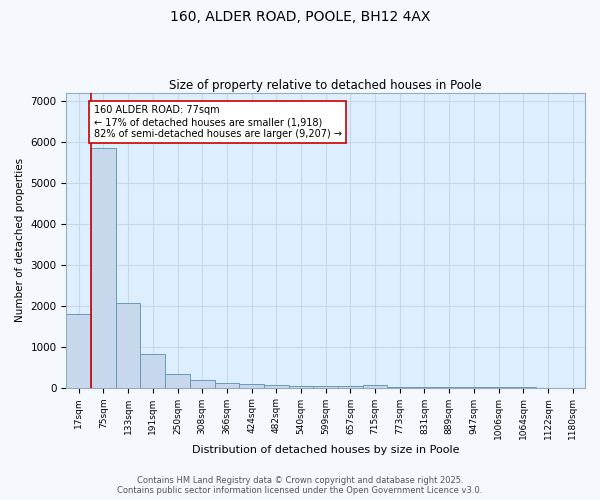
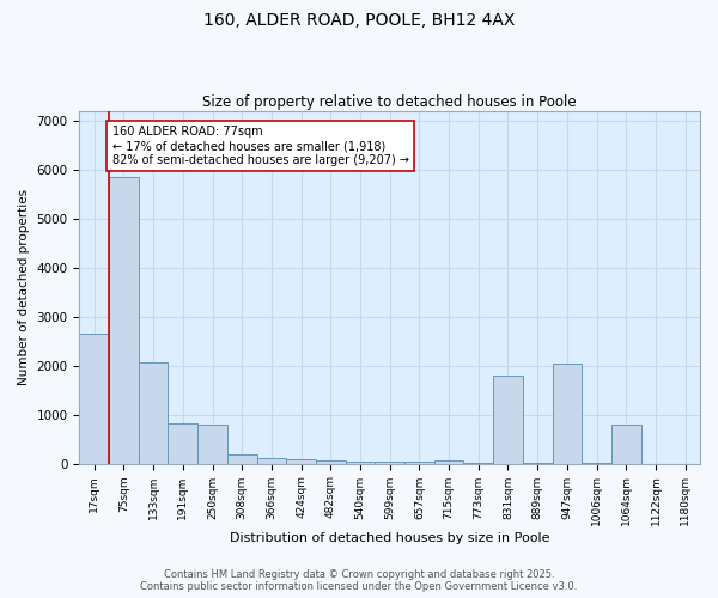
17sqm: 1800 -> 2650
250sqm: 340 -> 800
831sqm: 10 -> 1800
947sqm: 0 -> 2050
1064sqm: 0 -> 800
